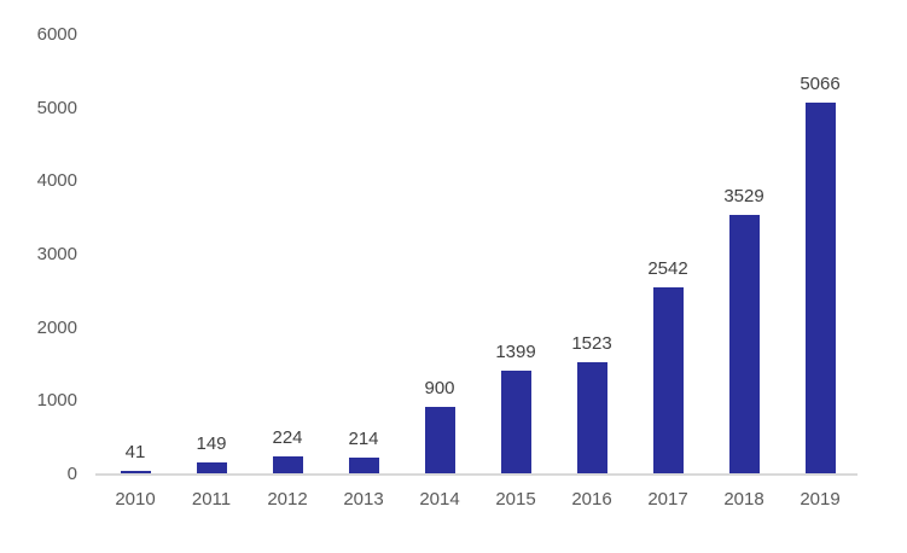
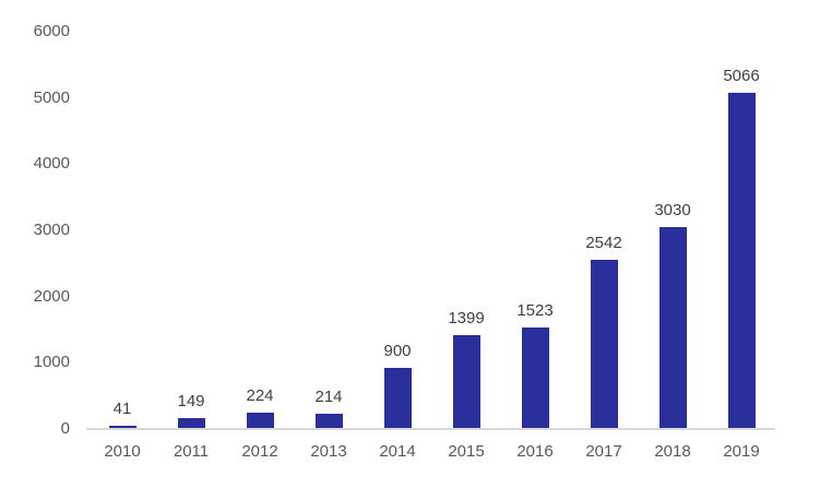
2018: 3529 -> 3030
